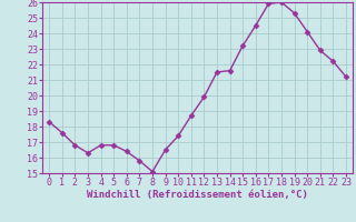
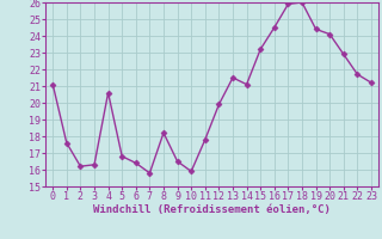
0: 18.3 -> 21.1
2: 16.8 -> 16.2
4: 16.8 -> 20.6
8: 15.1 -> 18.2
10: 17.4 -> 15.9
11: 18.7 -> 17.8
14: 21.6 -> 21.1
19: 25.3 -> 24.4
22: 22.2 -> 21.7
